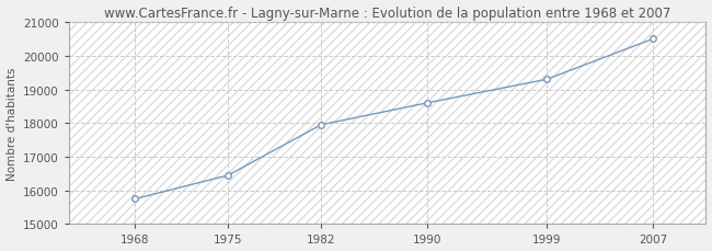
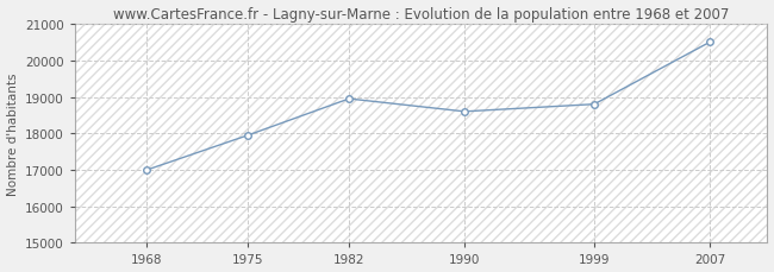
1968: 15750 -> 17000
1975: 16450 -> 17950
1982: 17950 -> 18950
1999: 19300 -> 18800
